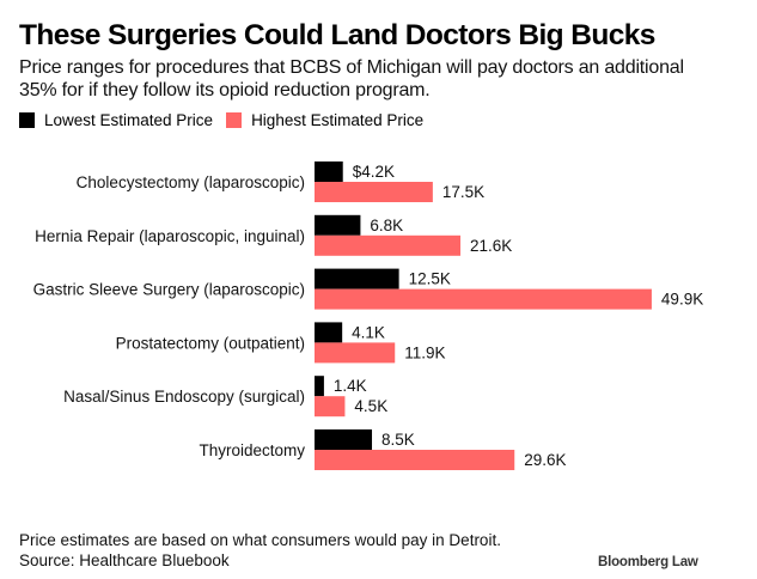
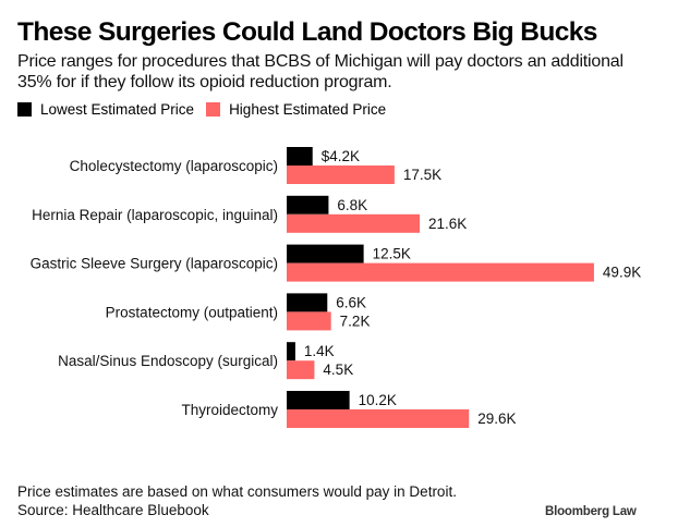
Lowest Estimated Price/Prostatectomy (outpatient): 4.1K -> 6.6K
Highest Estimated Price/Prostatectomy (outpatient): 11.9K -> 7.2K
Lowest Estimated Price/Thyroidectomy: 8.5K -> 10.2K
